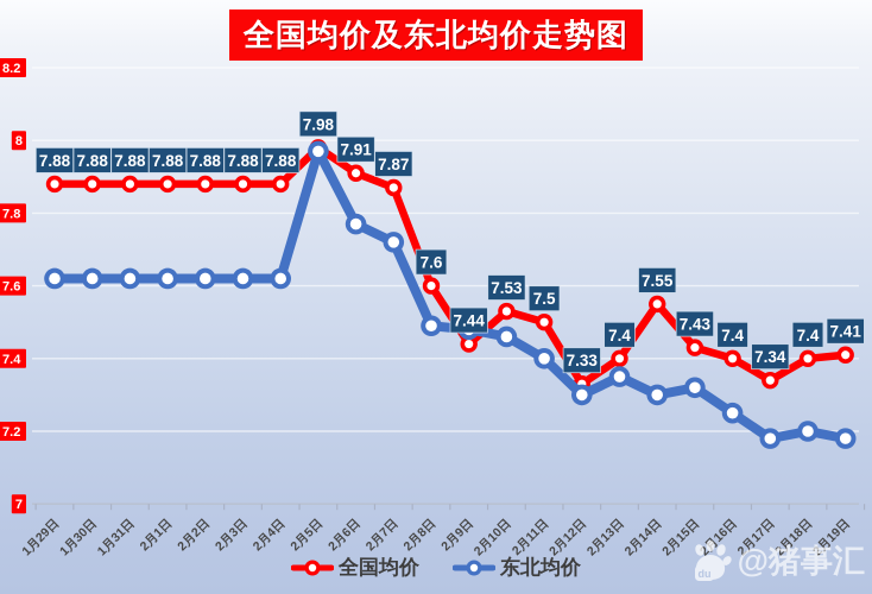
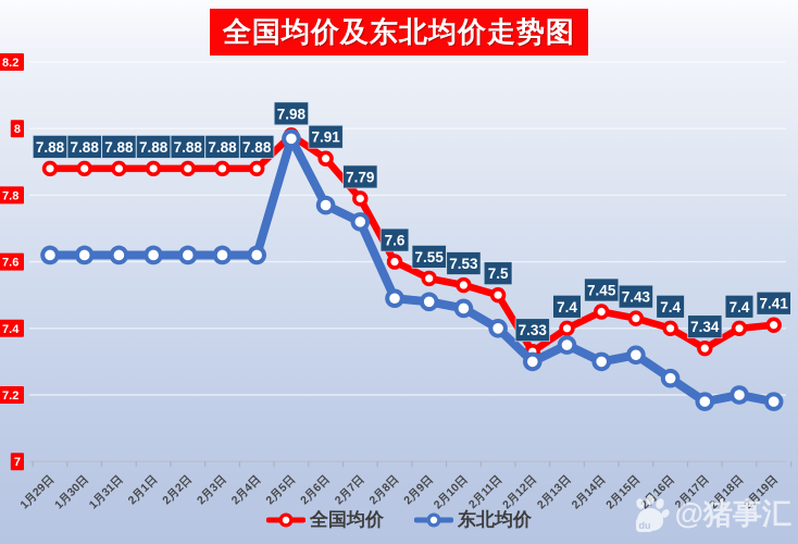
全国均价/2月7日: 7.87 -> 7.79
全国均价/2月9日: 7.44 -> 7.55
全国均价/2月14日: 7.55 -> 7.45
